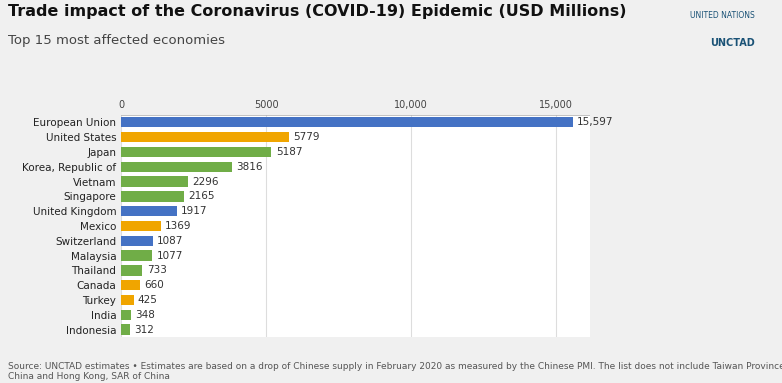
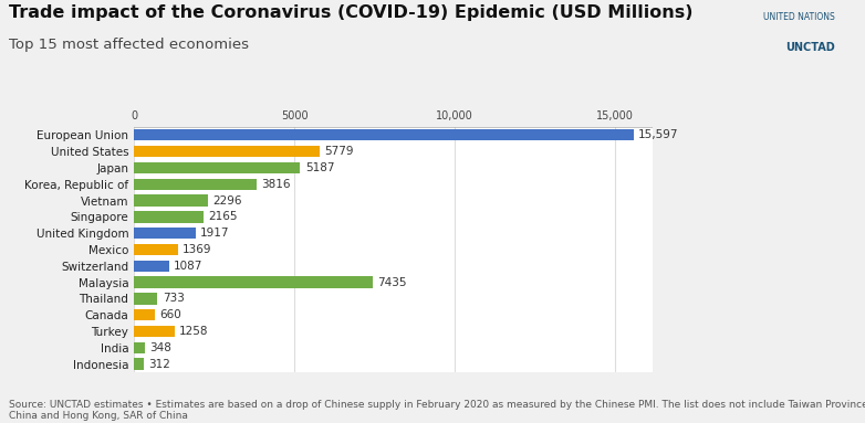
Malaysia: 1077 -> 7435
Turkey: 425 -> 1258
